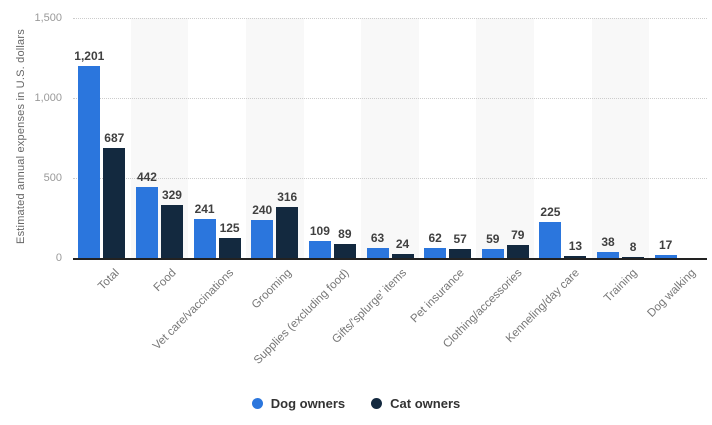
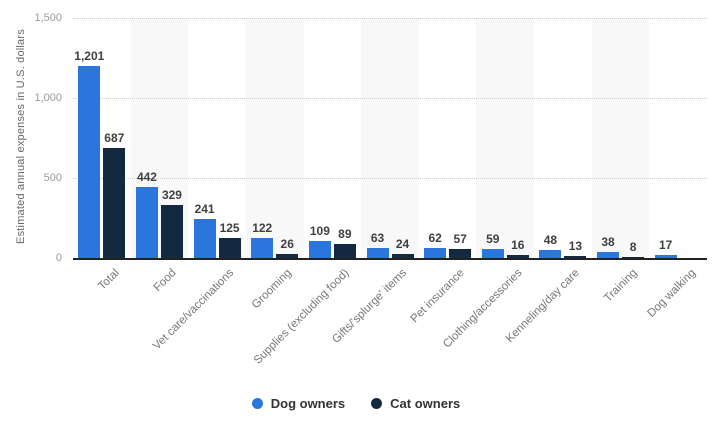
Dog owners/Grooming: 240 -> 122
Cat owners/Grooming: 316 -> 26
Cat owners/Clothing/accessories: 79 -> 16
Dog owners/Kenneling/day care: 225 -> 48
